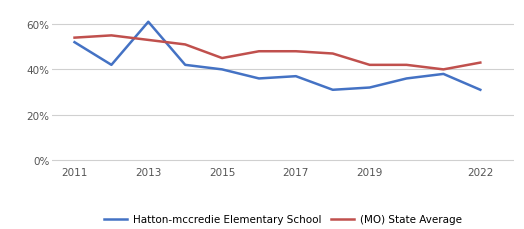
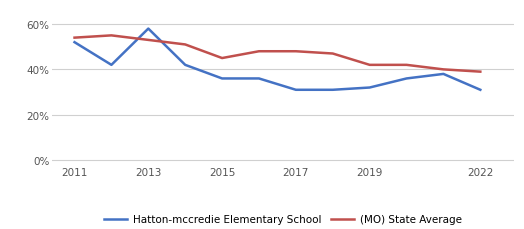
Hatton-mccredie Elementary School/2013: 61% -> 58%
Hatton-mccredie Elementary School/2015: 40% -> 36%
Hatton-mccredie Elementary School/2017: 37% -> 31%
(MO) State Average/2022: 43% -> 39%
